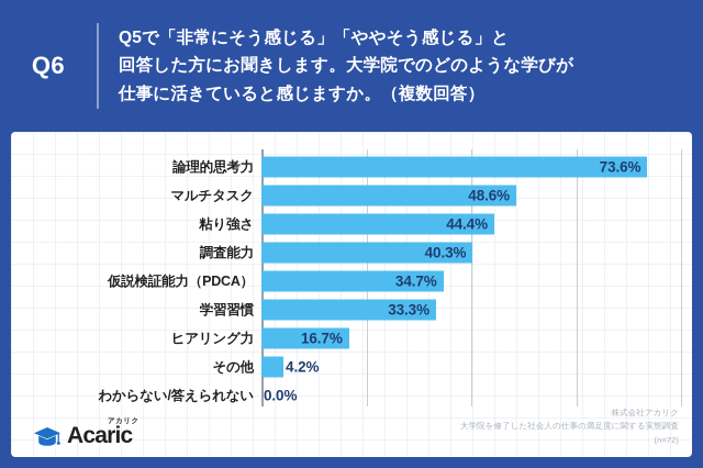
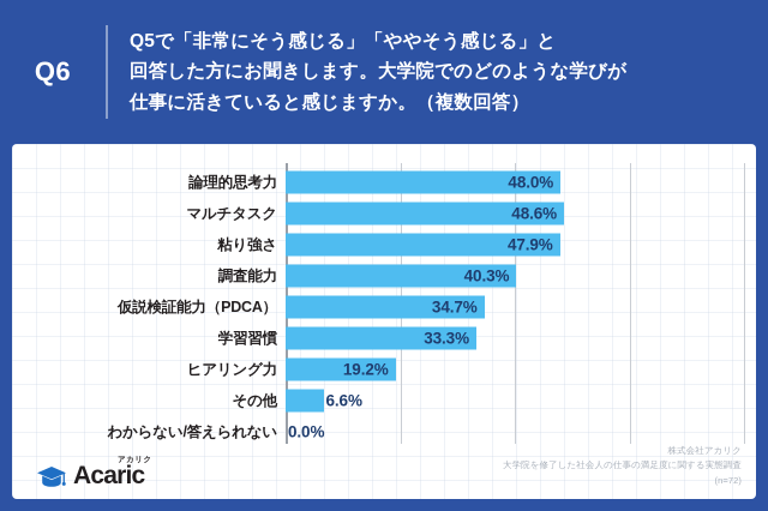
論理的思考力: 73.6% -> 48.0%
粘り強さ: 44.4% -> 47.9%
ヒアリング力: 16.7% -> 19.2%
その他: 4.2% -> 6.6%
